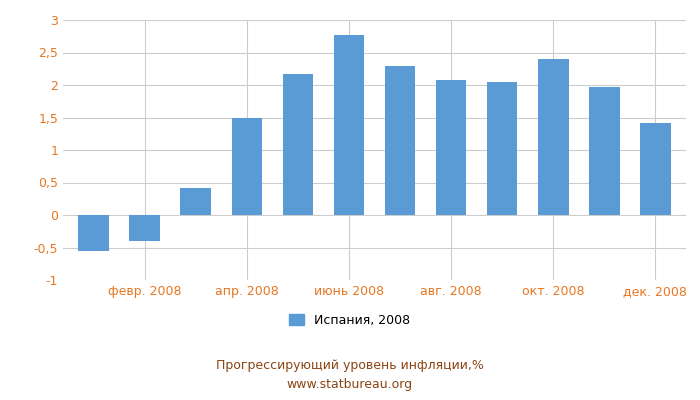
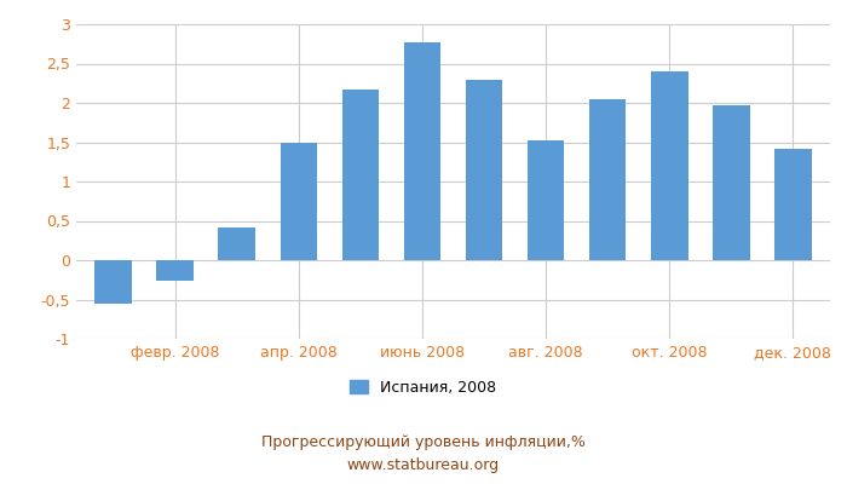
февр. 2008: -0,40 -> -0,26
авг. 2008: 2,07 -> 1,52
